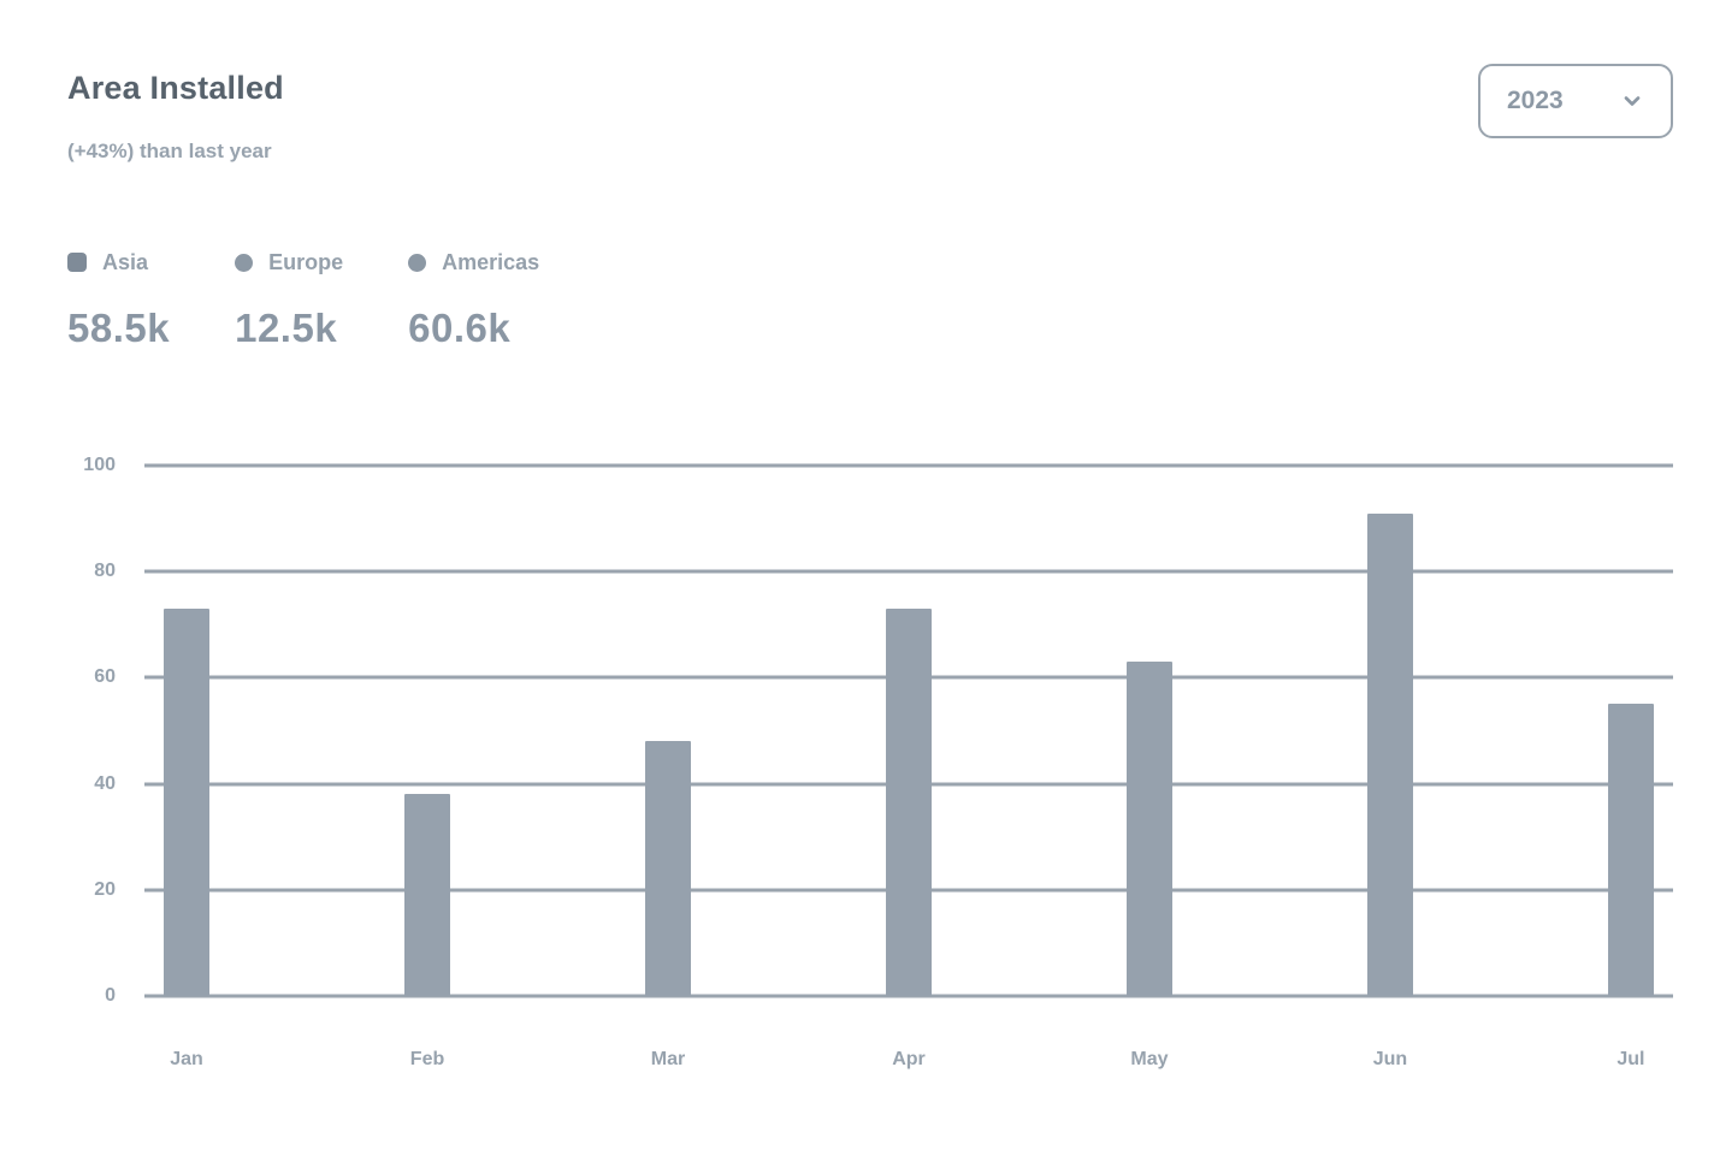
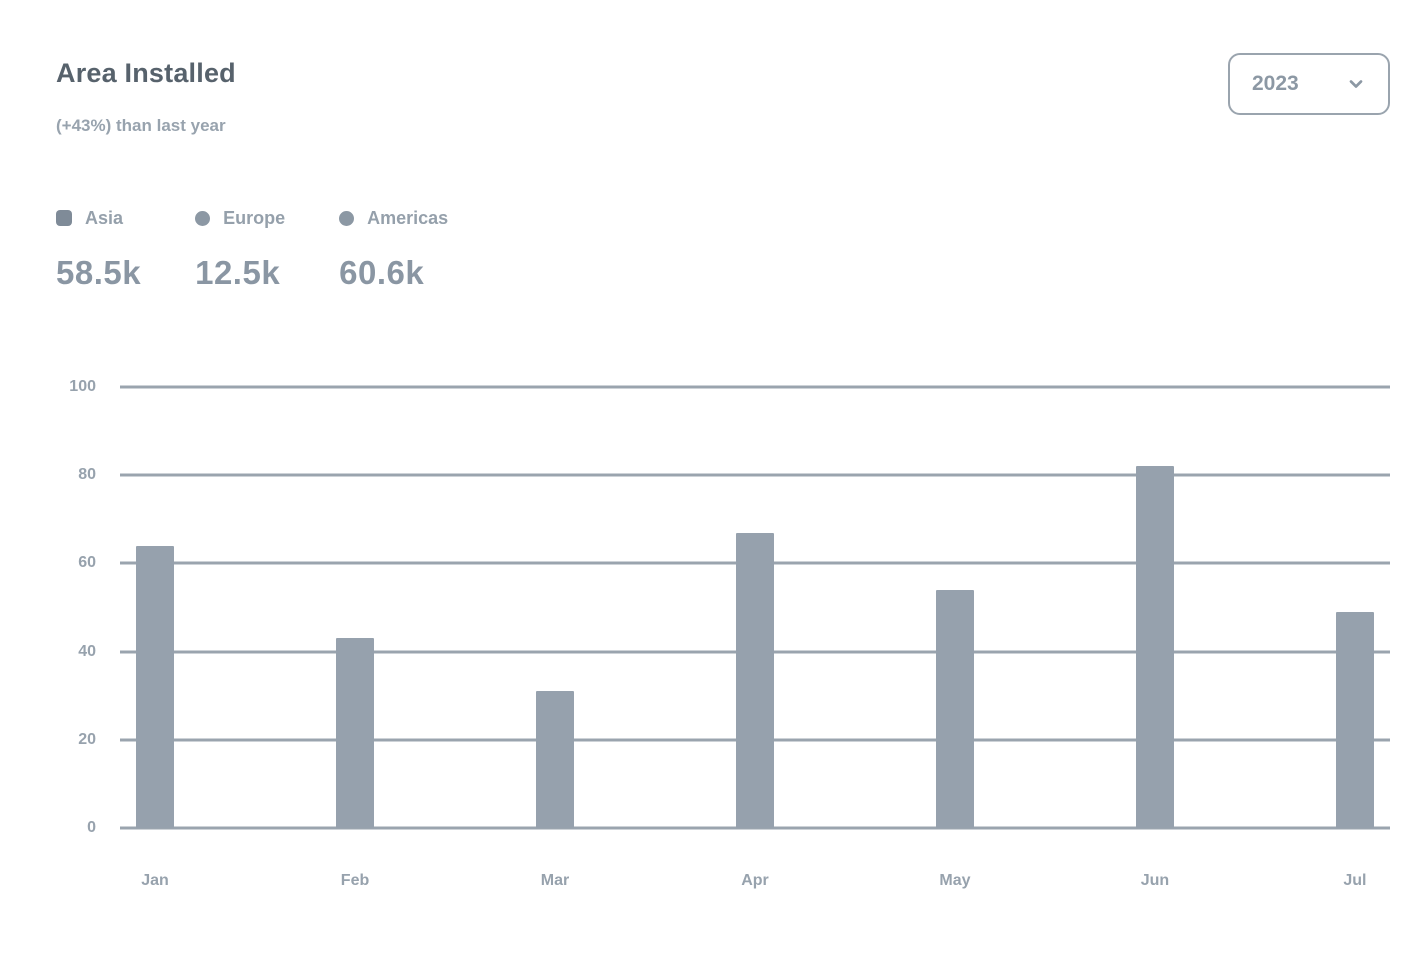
Jan: 73 -> 64
Feb: 38 -> 43
Mar: 48 -> 31
Apr: 73 -> 67
May: 63 -> 54
Jun: 91 -> 82
Jul: 55 -> 49
